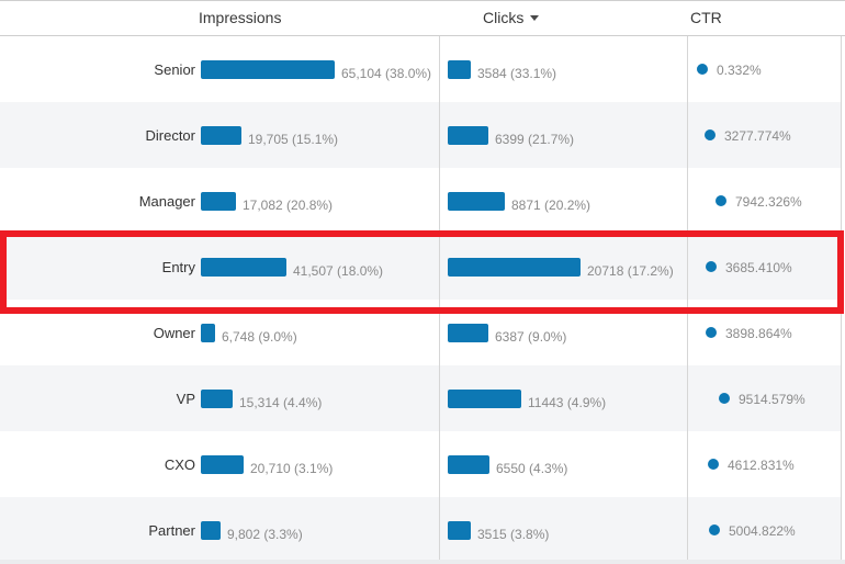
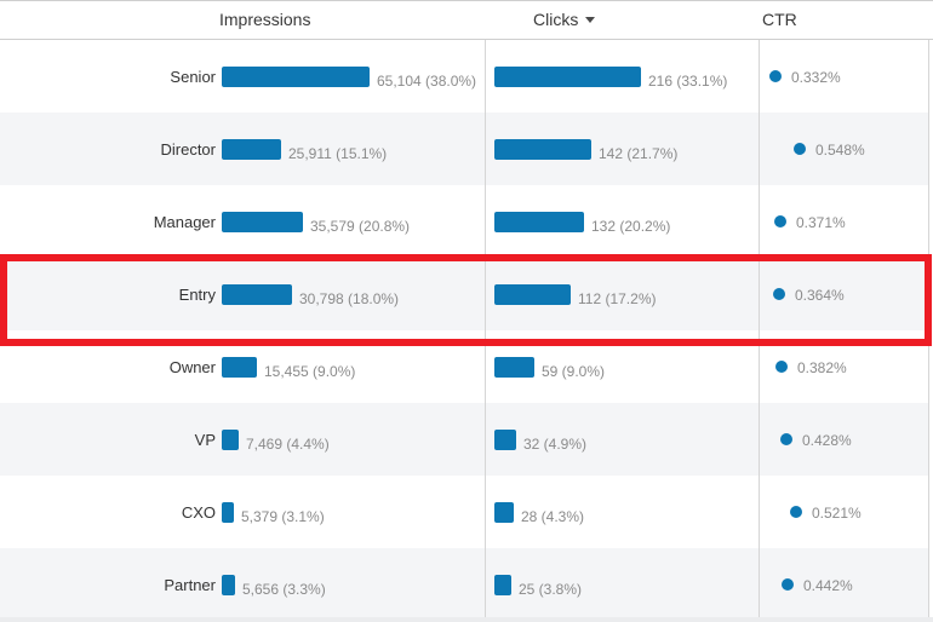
Clicks/Senior: 3584 -> 216
Impressions/Director: 19,705 -> 25,911
Clicks/Director: 6399 -> 142
CTR/Director: 3277.774% -> 0.548%
Impressions/Manager: 17,082 -> 35,579
Clicks/Manager: 8871 -> 132
CTR/Manager: 7942.326% -> 0.371%
Impressions/Entry: 41,507 -> 30,798
Clicks/Entry: 20718 -> 112
CTR/Entry: 3685.410% -> 0.364%
Impressions/Owner: 6,748 -> 15,455
Clicks/Owner: 6387 -> 59
CTR/Owner: 3898.864% -> 0.382%
Impressions/VP: 15,314 -> 7,469
Clicks/VP: 11443 -> 32
CTR/VP: 9514.579% -> 0.428%
Impressions/CXO: 20,710 -> 5,379
Clicks/CXO: 6550 -> 28
CTR/CXO: 4612.831% -> 0.521%
Impressions/Partner: 9,802 -> 5,656
Clicks/Partner: 3515 -> 25
CTR/Partner: 5004.822% -> 0.442%
